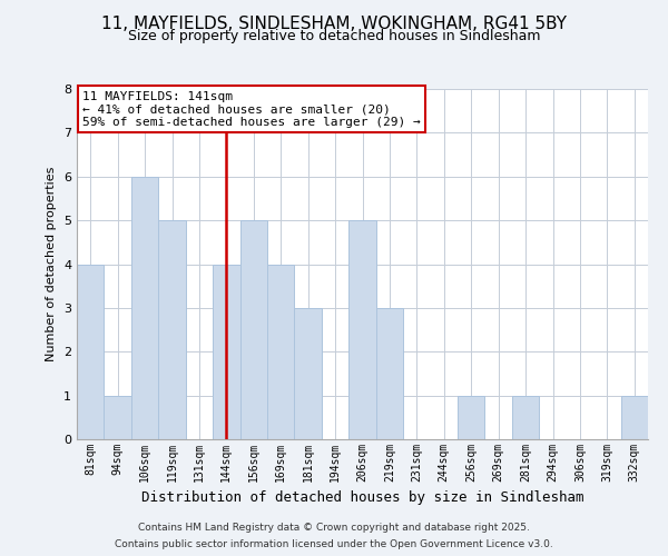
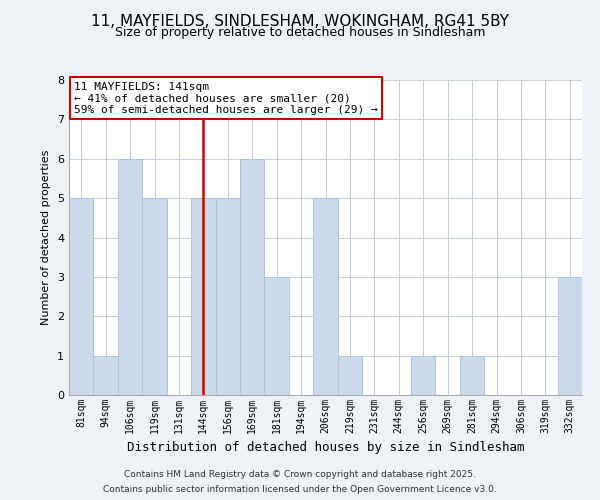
81sqm: 4 -> 5
144sqm: 4 -> 5
169sqm: 4 -> 6
219sqm: 3 -> 1
332sqm: 1 -> 3
